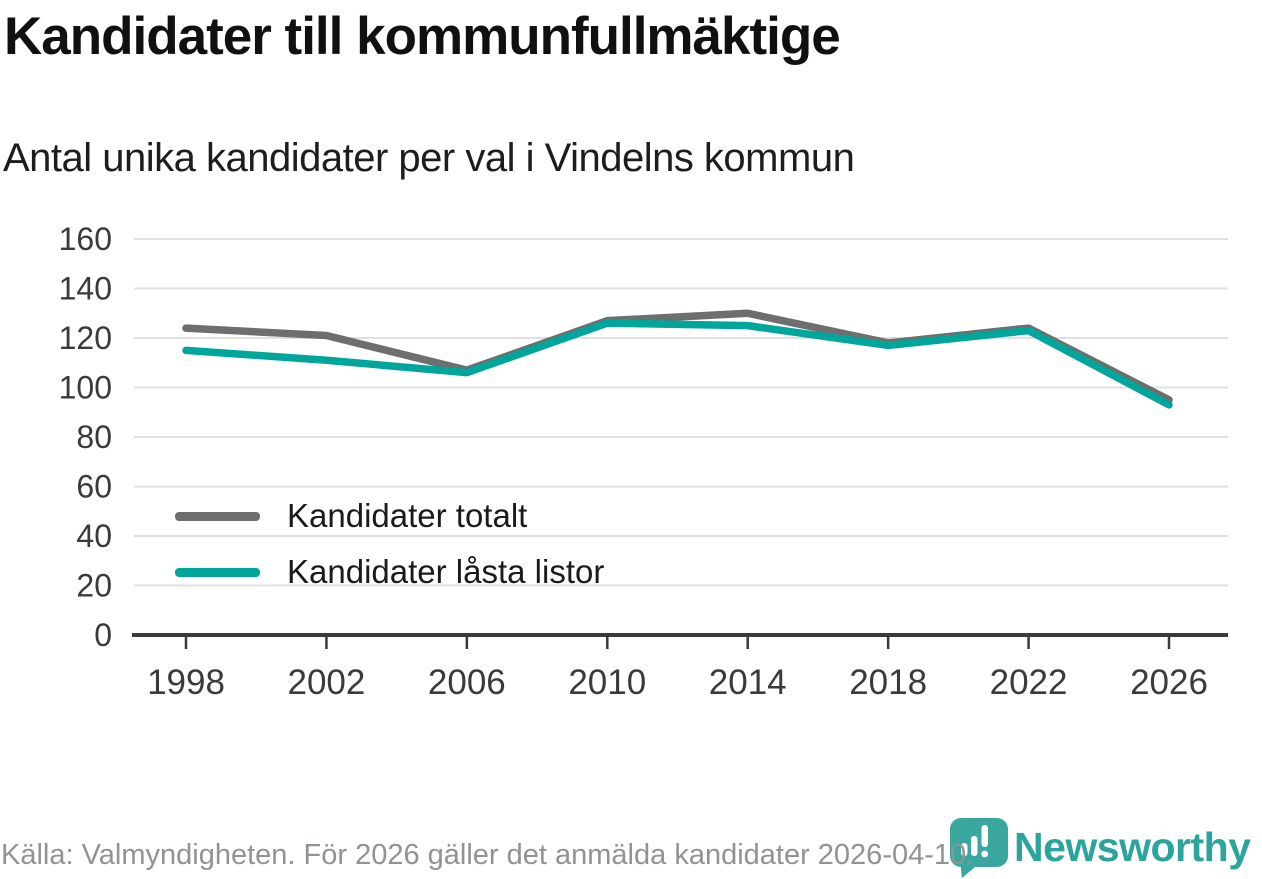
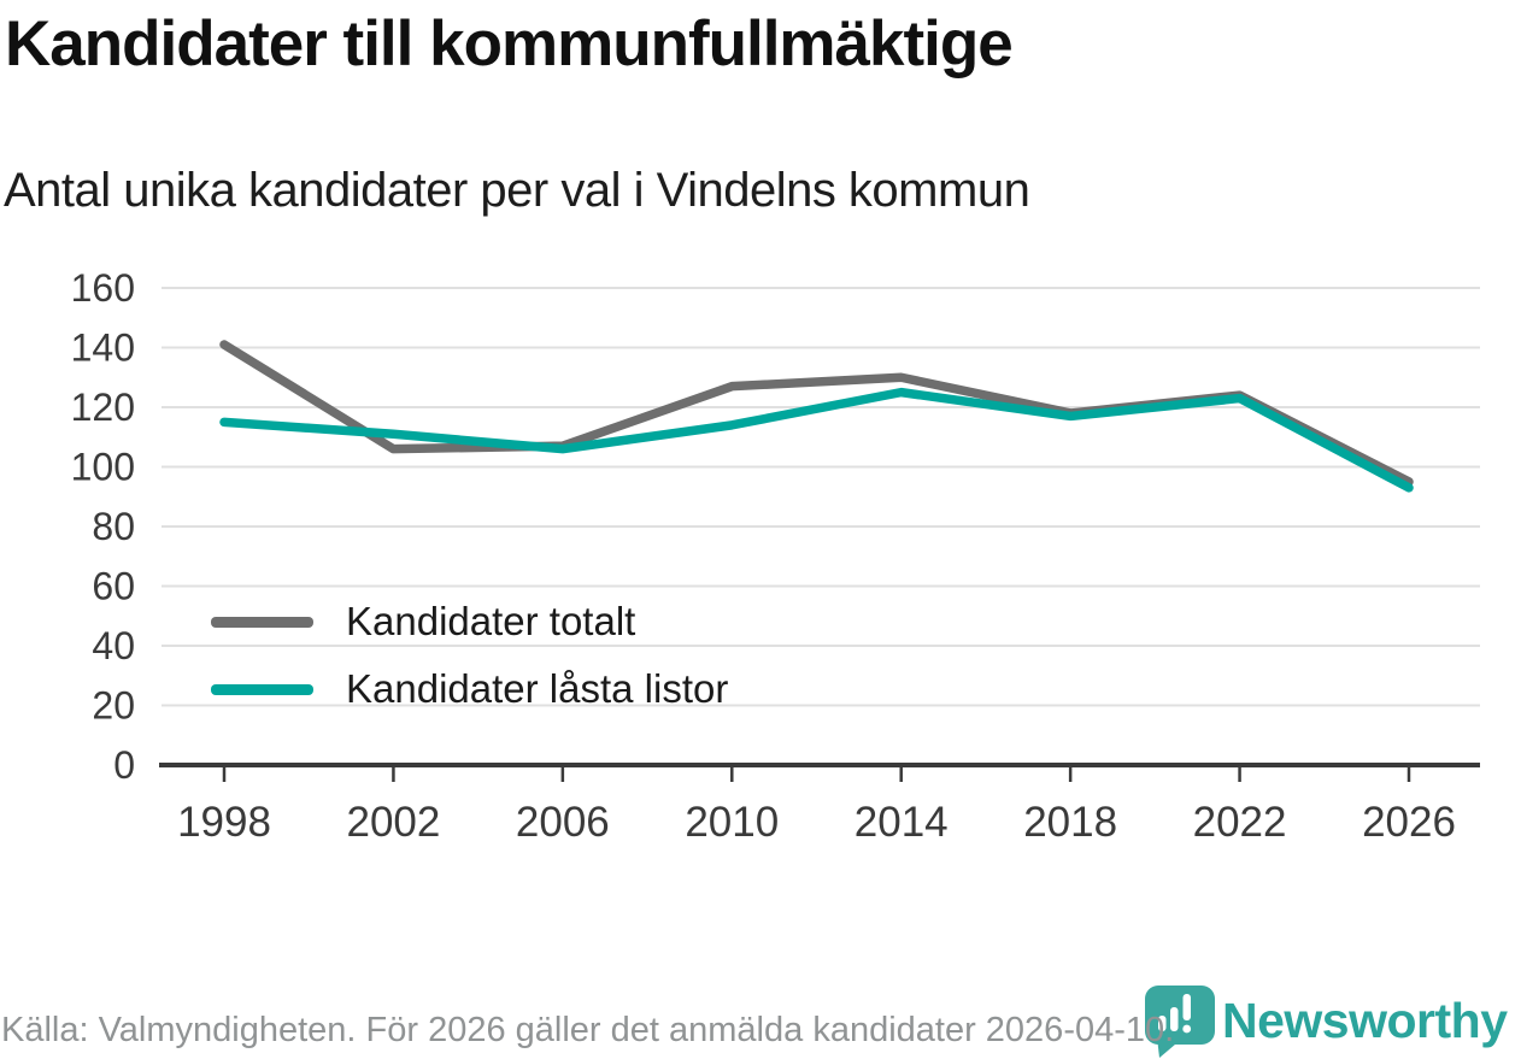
Kandidater totalt/1998: 124 -> 141
Kandidater totalt/2002: 121 -> 106
Kandidater låsta listor/2010: 126 -> 114
